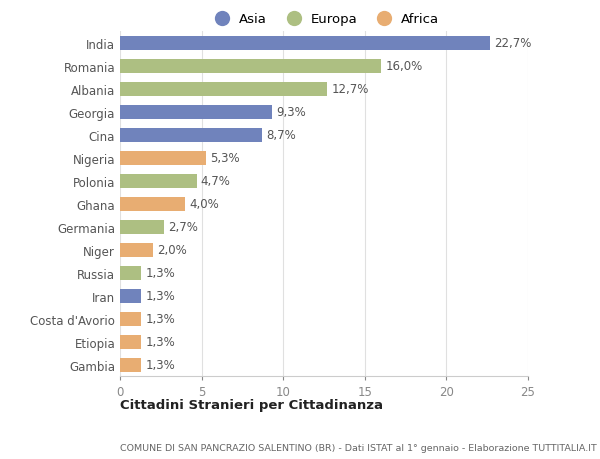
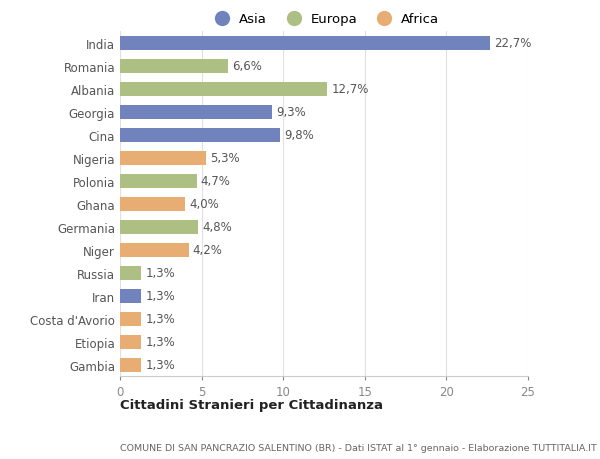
Romania: 16,0% -> 6,6%
Cina: 8,7% -> 9,8%
Germania: 2,7% -> 4,8%
Niger: 2,0% -> 4,2%
